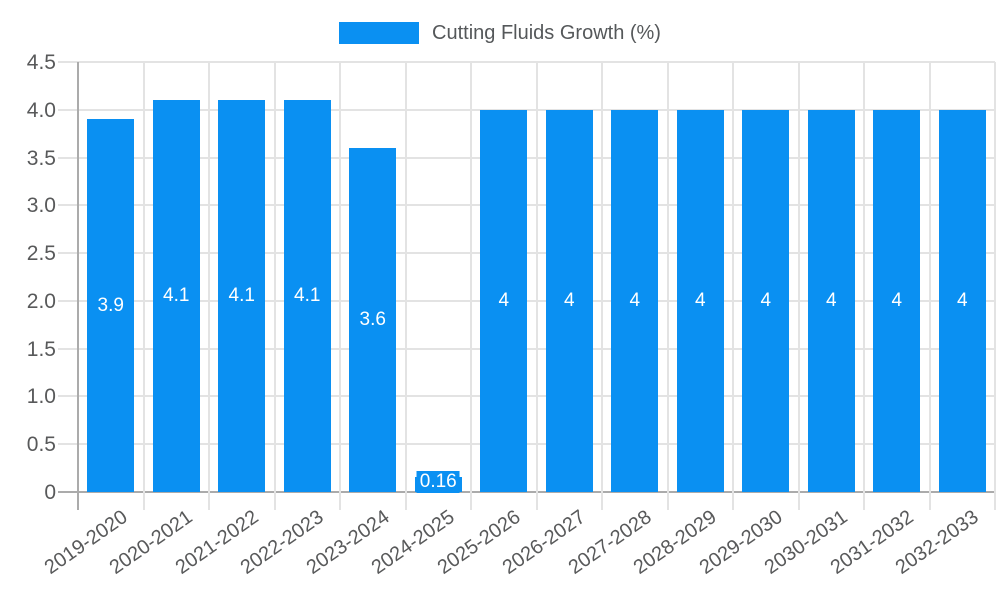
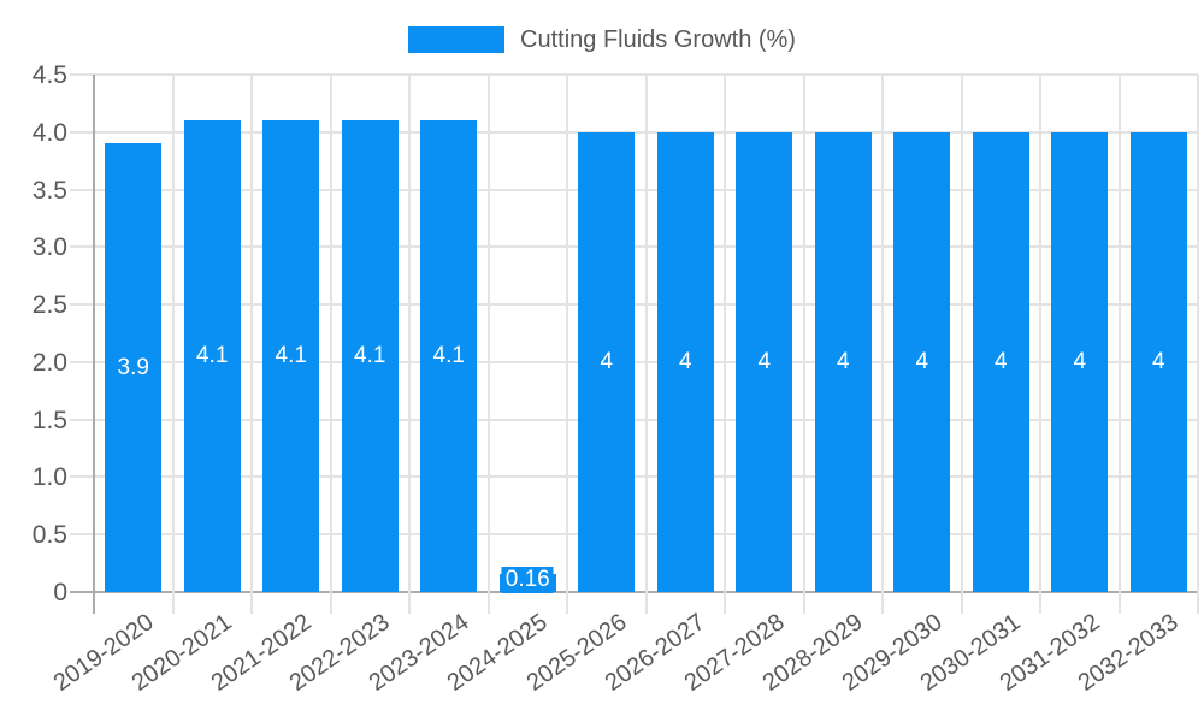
2023-2024: 3.6 -> 4.1
